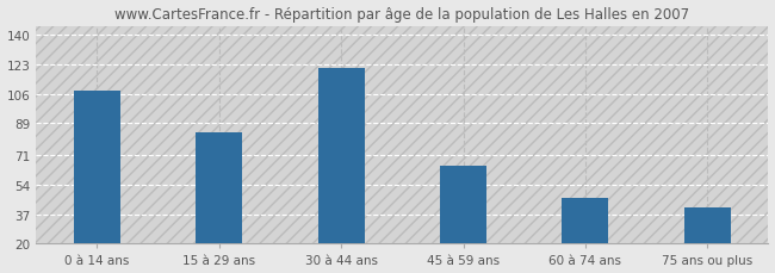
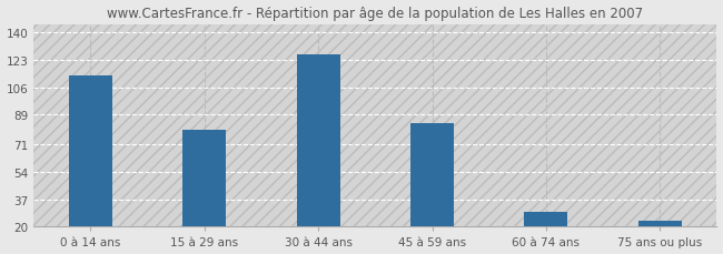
0 à 14 ans: 108 -> 113
15 à 29 ans: 84 -> 80
30 à 44 ans: 121 -> 126
45 à 59 ans: 65 -> 84
60 à 74 ans: 46 -> 29
75 ans ou plus: 41 -> 24
